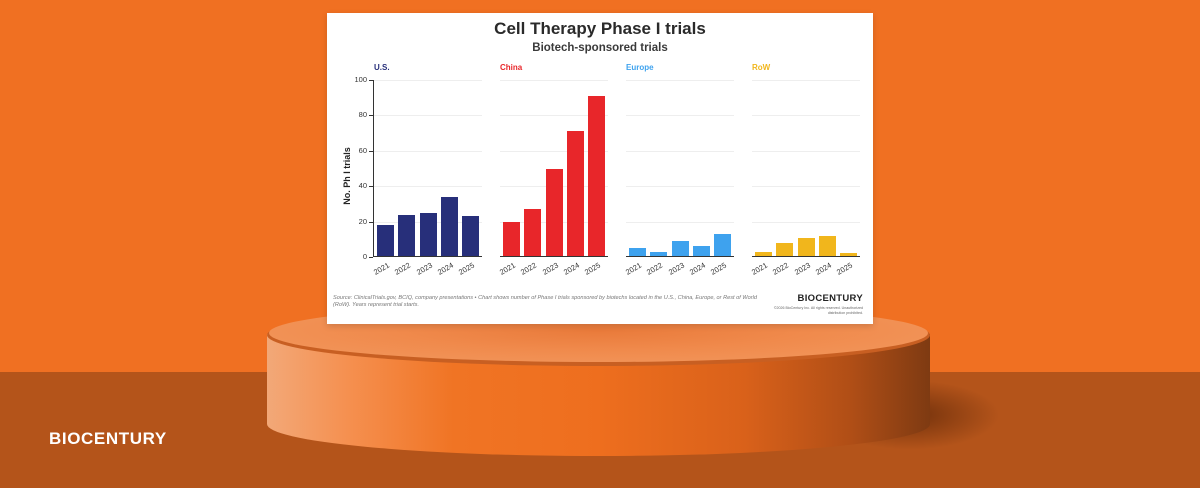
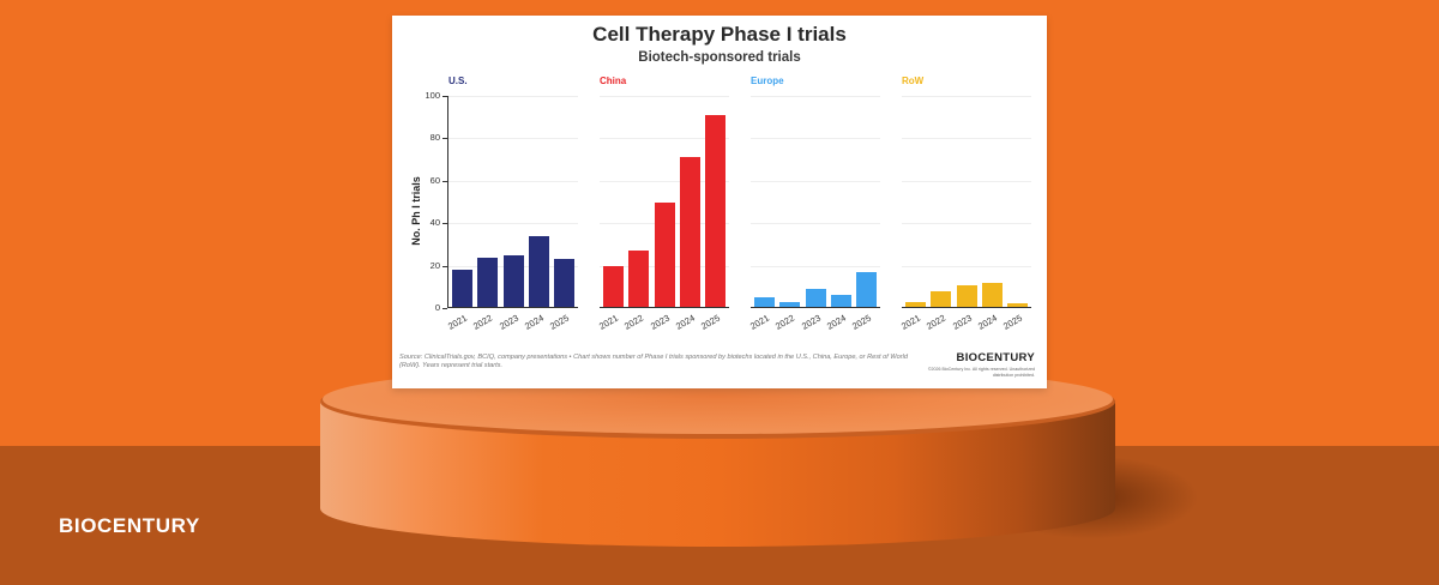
Europe/2025: 13 -> 17
